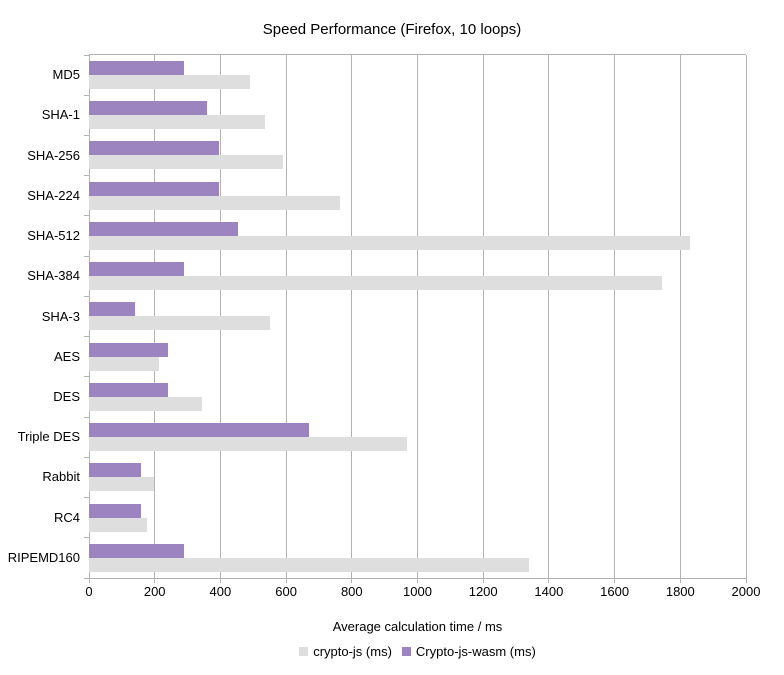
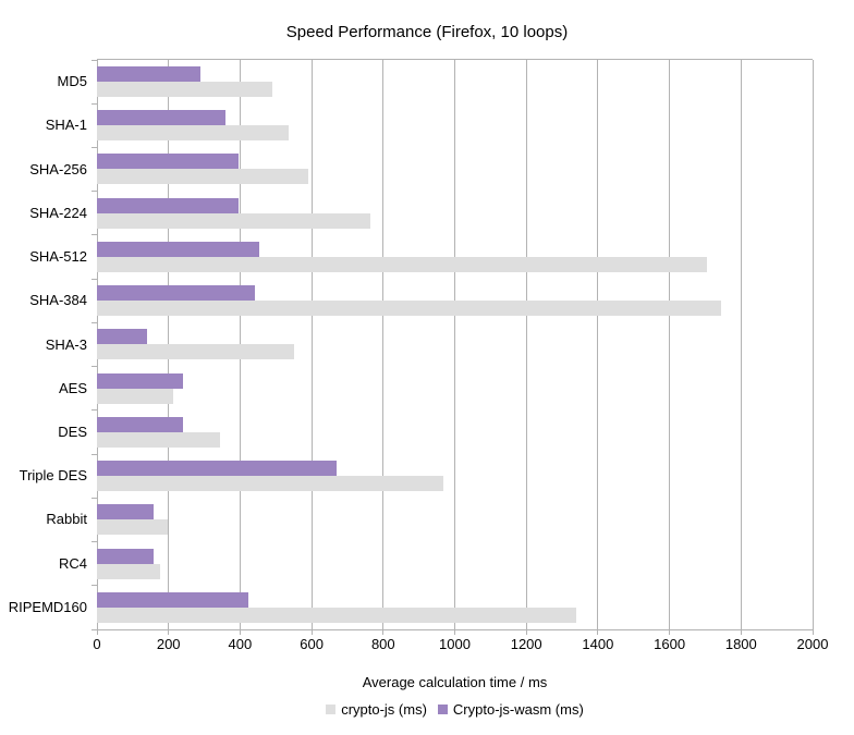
crypto-js (ms)/SHA-512: 1830 -> 1700
Crypto-js-wasm (ms)/SHA-384: 290 -> 440
Crypto-js-wasm (ms)/RIPEMD160: 290 -> 420
